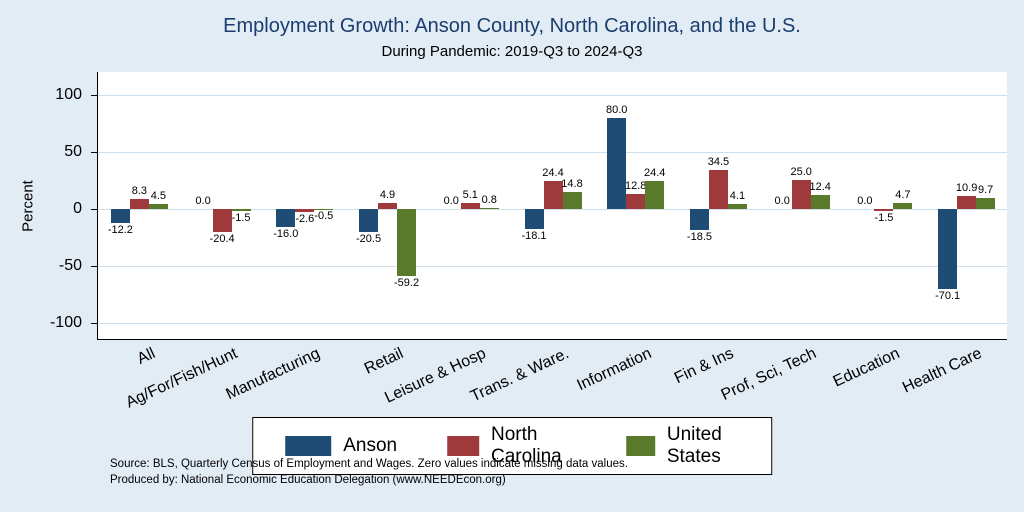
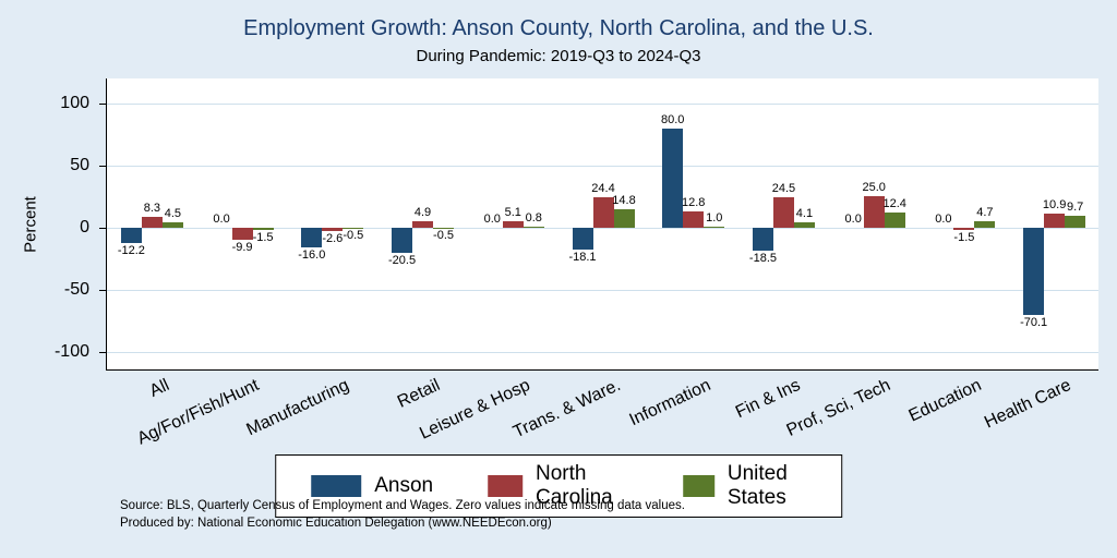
North Carolina/Ag/For/Fish/Hunt: -20.4 -> -9.9
United States/Retail: -59.2 -> -0.5
United States/Information: 24.4 -> 1.0
North Carolina/Fin & Ins: 34.5 -> 24.5
